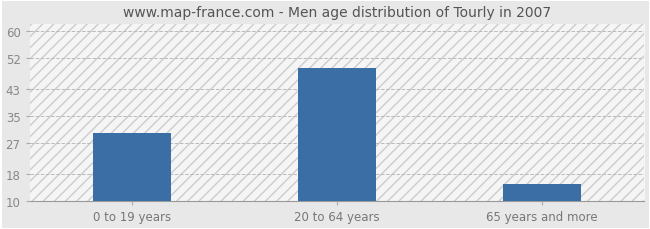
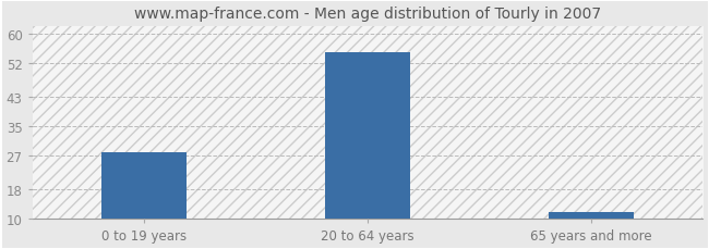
0 to 19 years: 30 -> 28
20 to 64 years: 49 -> 55
65 years and more: 15 -> 12
